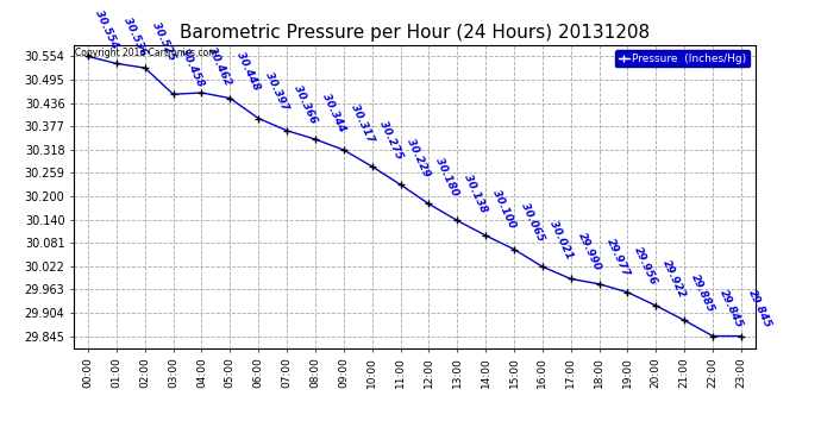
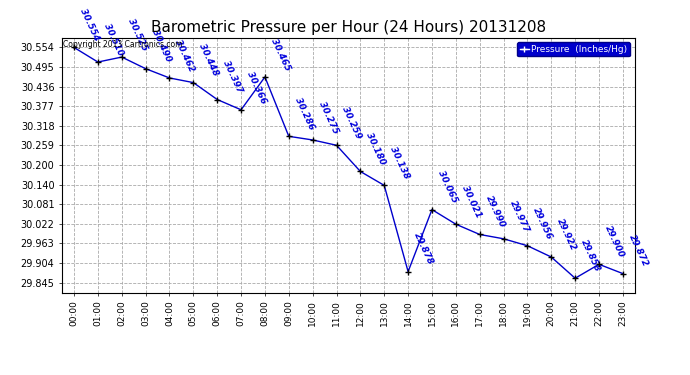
01:00: 30.536 -> 30.510
03:00: 30.458 -> 30.490
08:00: 30.344 -> 30.465
09:00: 30.317 -> 30.286
11:00: 30.229 -> 30.259
14:00: 30.100 -> 29.878
21:00: 29.885 -> 29.858
22:00: 29.845 -> 29.900
23:00: 29.845 -> 29.872
